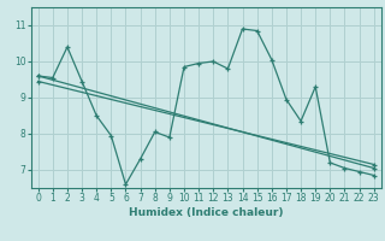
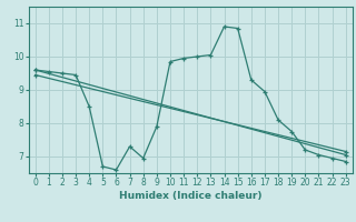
2: 10.40 -> 9.50
5: 7.95 -> 6.70
8: 8.05 -> 6.95
13: 9.80 -> 10.05
16: 10.05 -> 9.30
18: 8.35 -> 8.10
19: 9.30 -> 7.75
